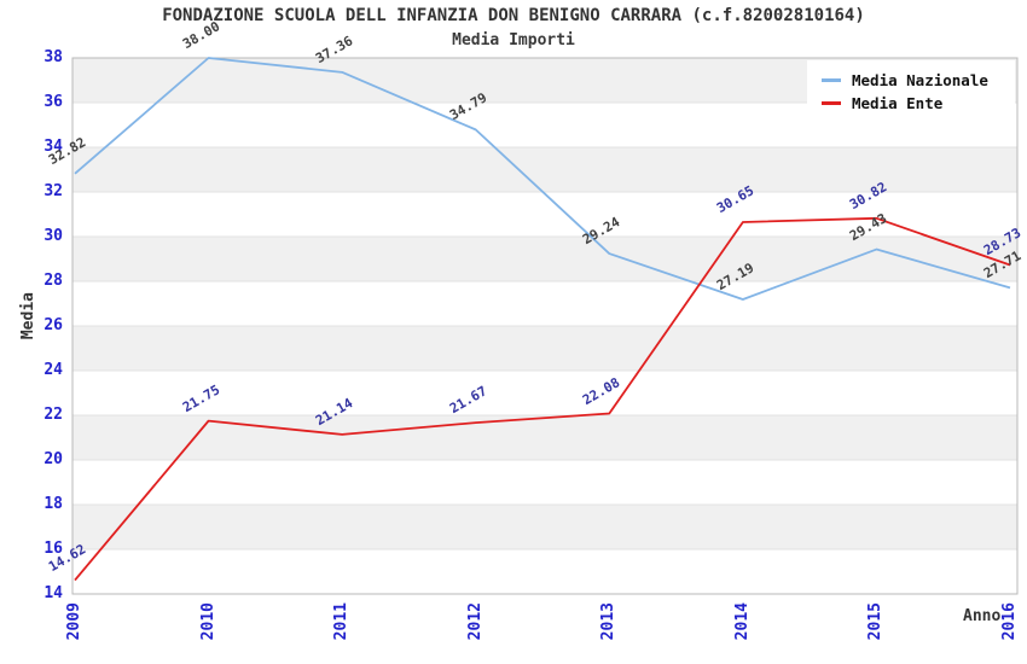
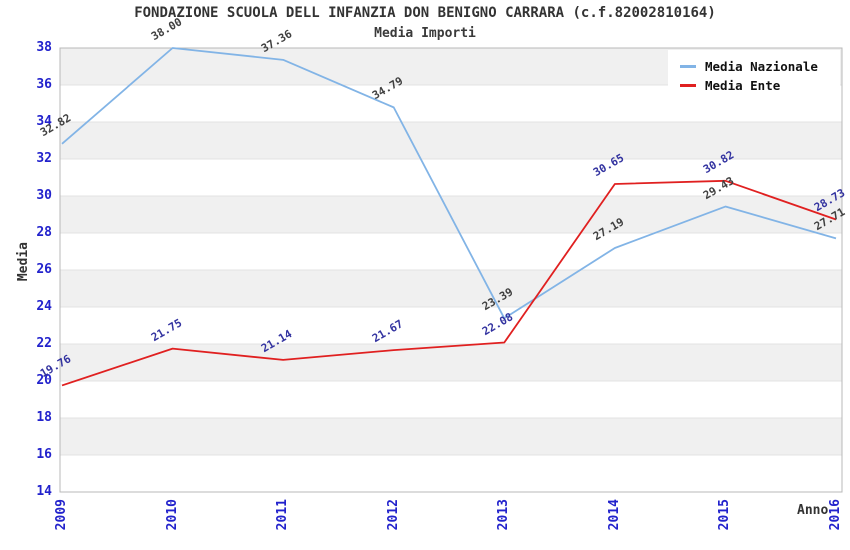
Media Ente/2009: 14.62 -> 19.76
Media Nazionale/2013: 29.24 -> 23.39
